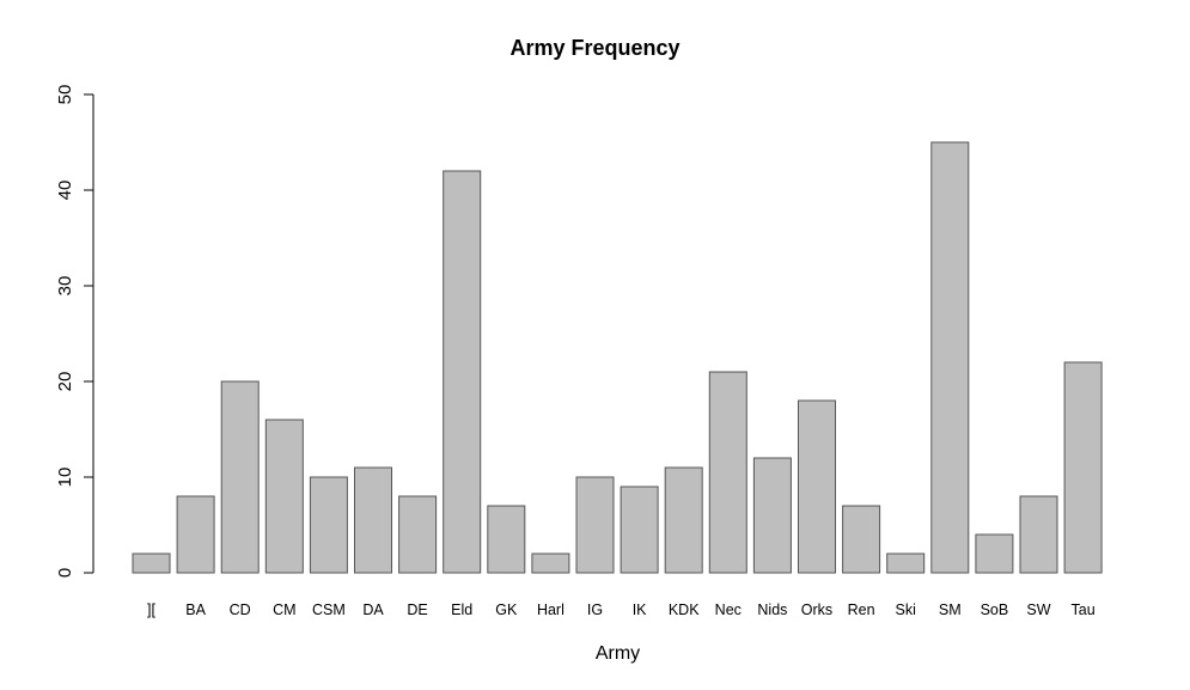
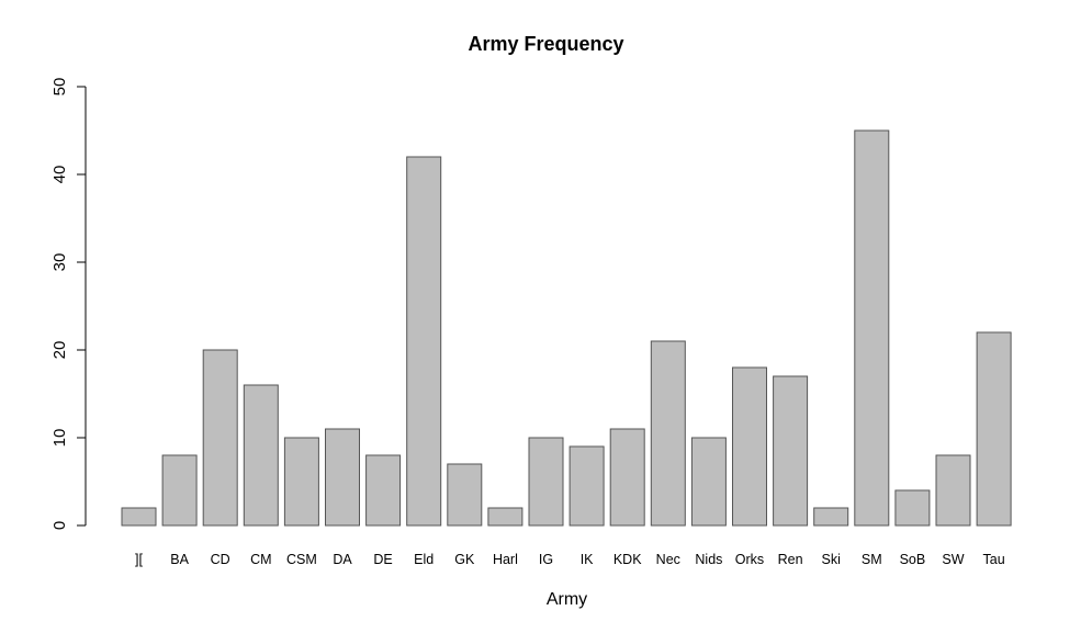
Nids: 12 -> 10
Ren: 7 -> 17
